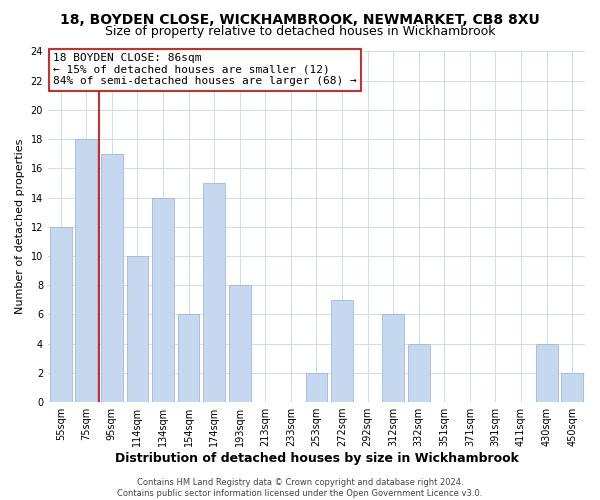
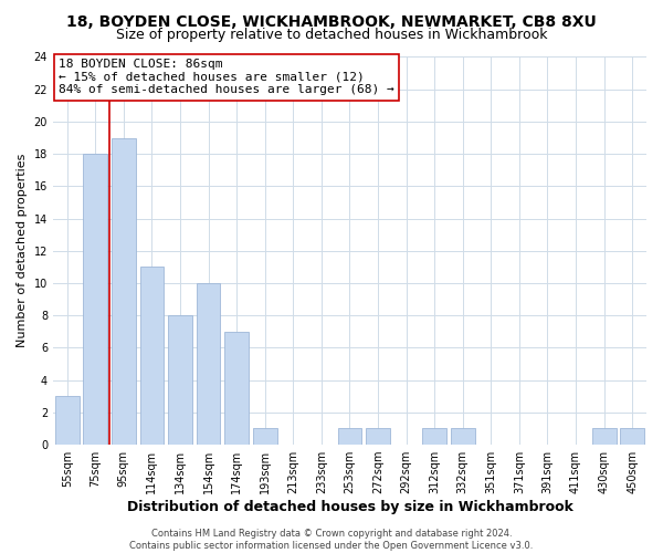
55sqm: 12 -> 3
95sqm: 17 -> 19
114sqm: 10 -> 11
134sqm: 14 -> 8
154sqm: 6 -> 10
174sqm: 15 -> 7
193sqm: 8 -> 1
253sqm: 2 -> 1
272sqm: 7 -> 1
312sqm: 6 -> 1
332sqm: 4 -> 1
430sqm: 4 -> 1
450sqm: 2 -> 1
